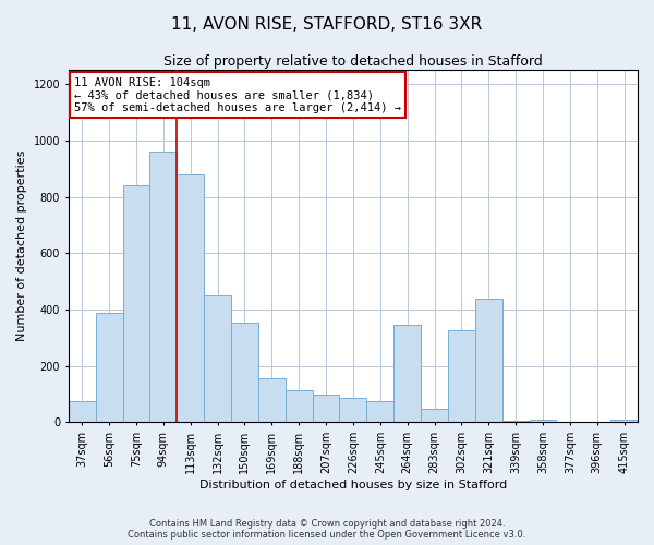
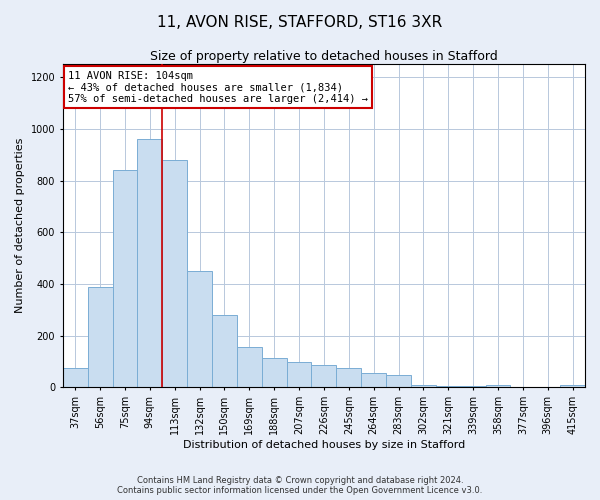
150sqm: 355 -> 280
264sqm: 345 -> 55
302sqm: 325 -> 10
321sqm: 440 -> 5
